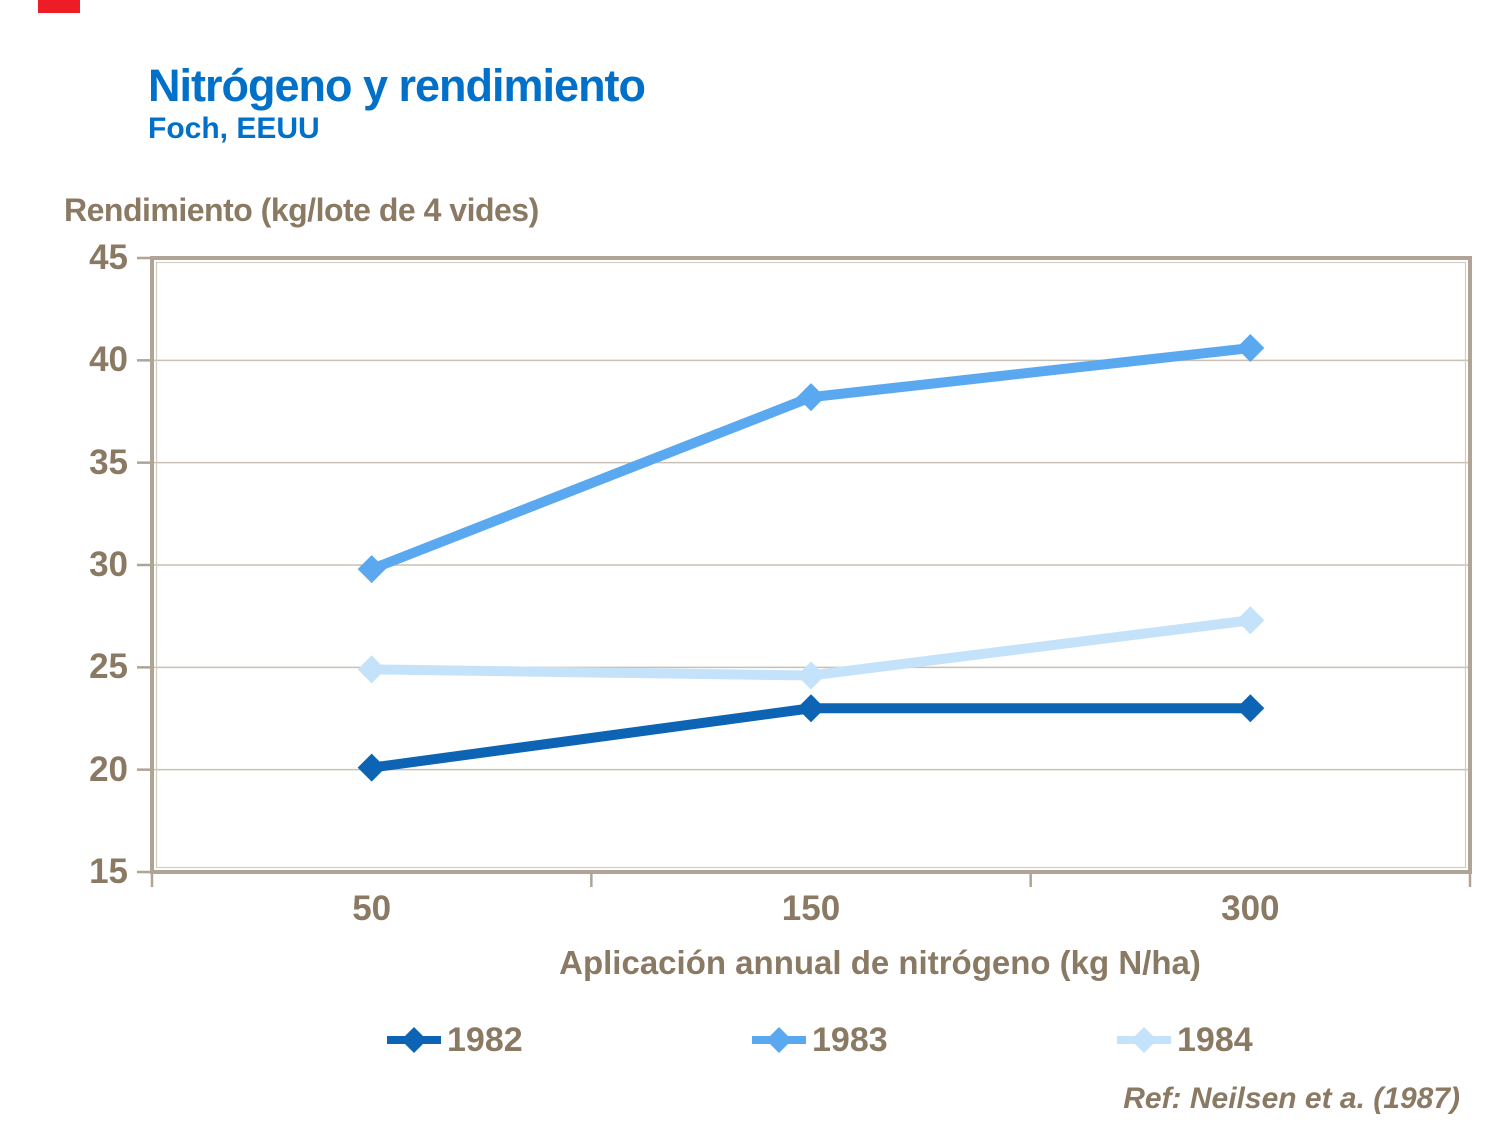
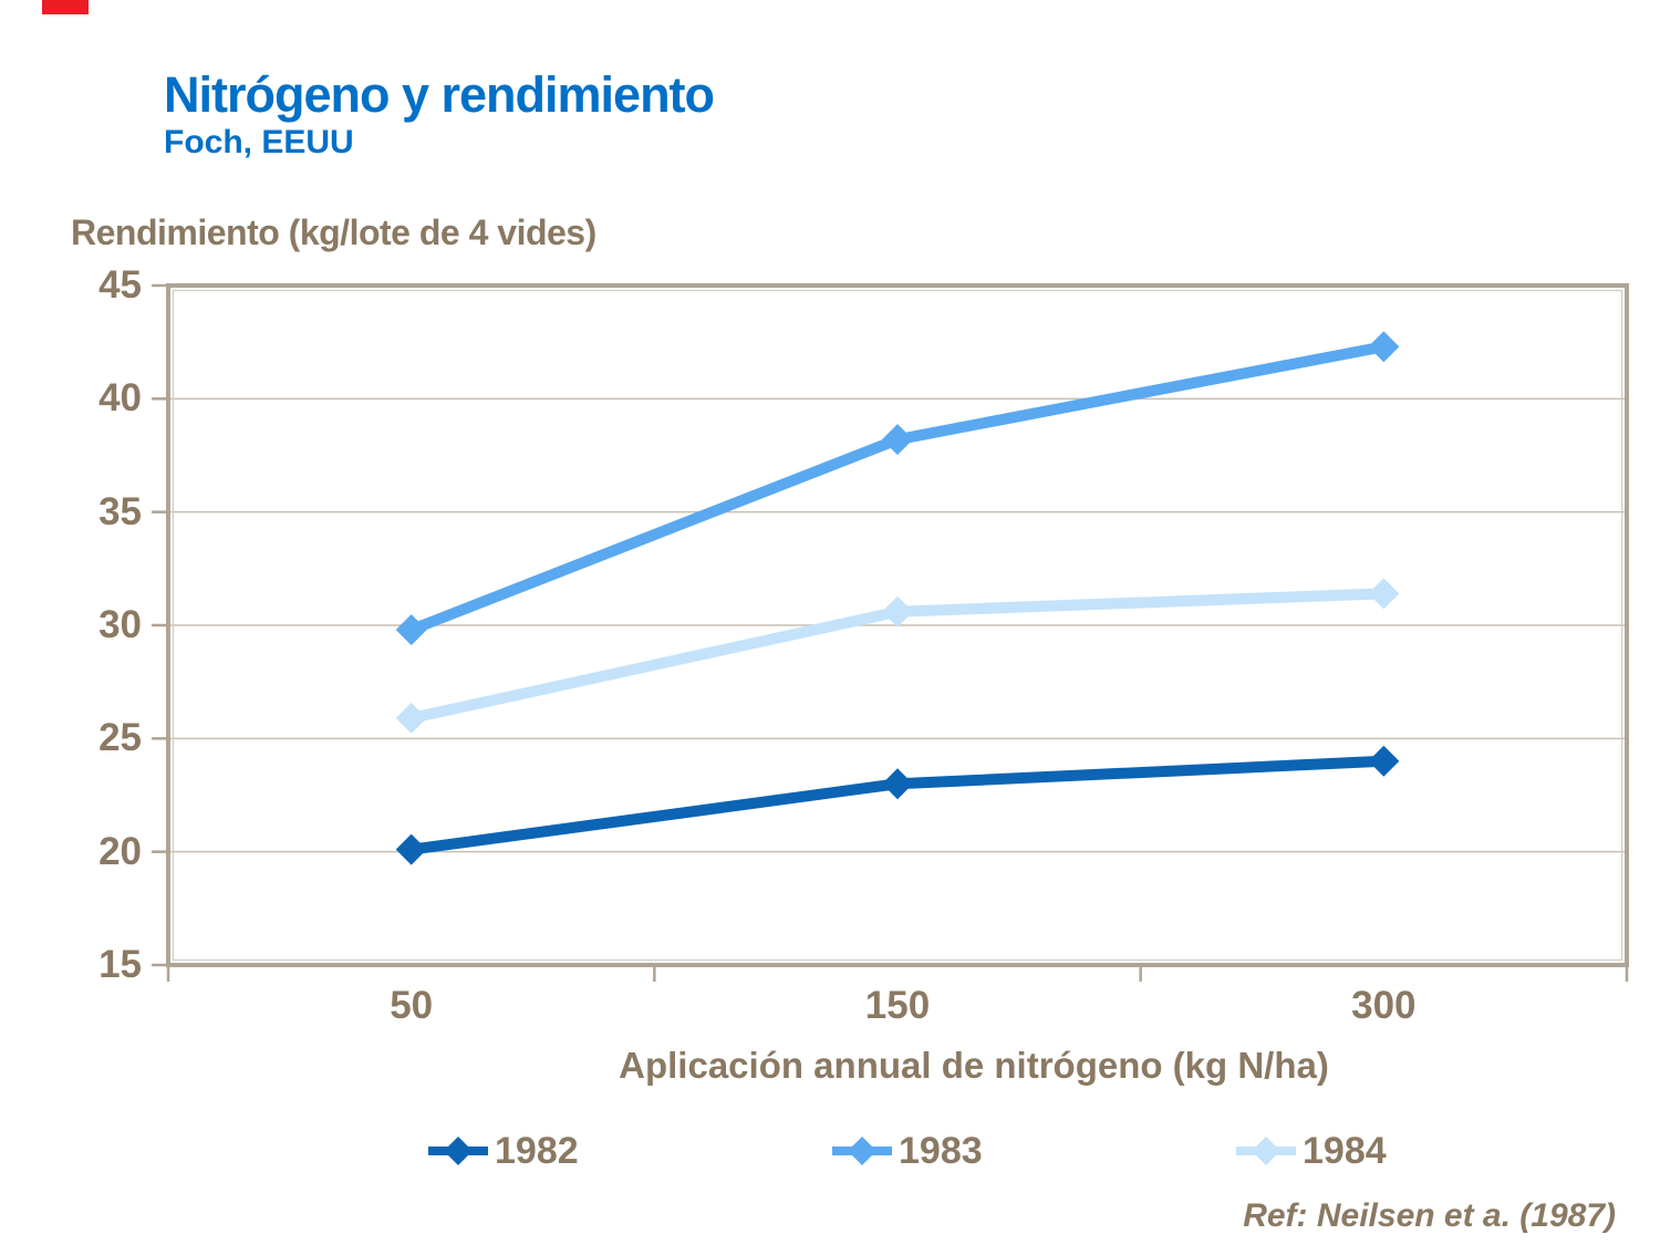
1984/50: 24.9 -> 25.9
1984/150: 24.6 -> 30.6
1982/300: 23.0 -> 24.0
1983/300: 40.6 -> 42.3
1984/300: 27.3 -> 31.4
